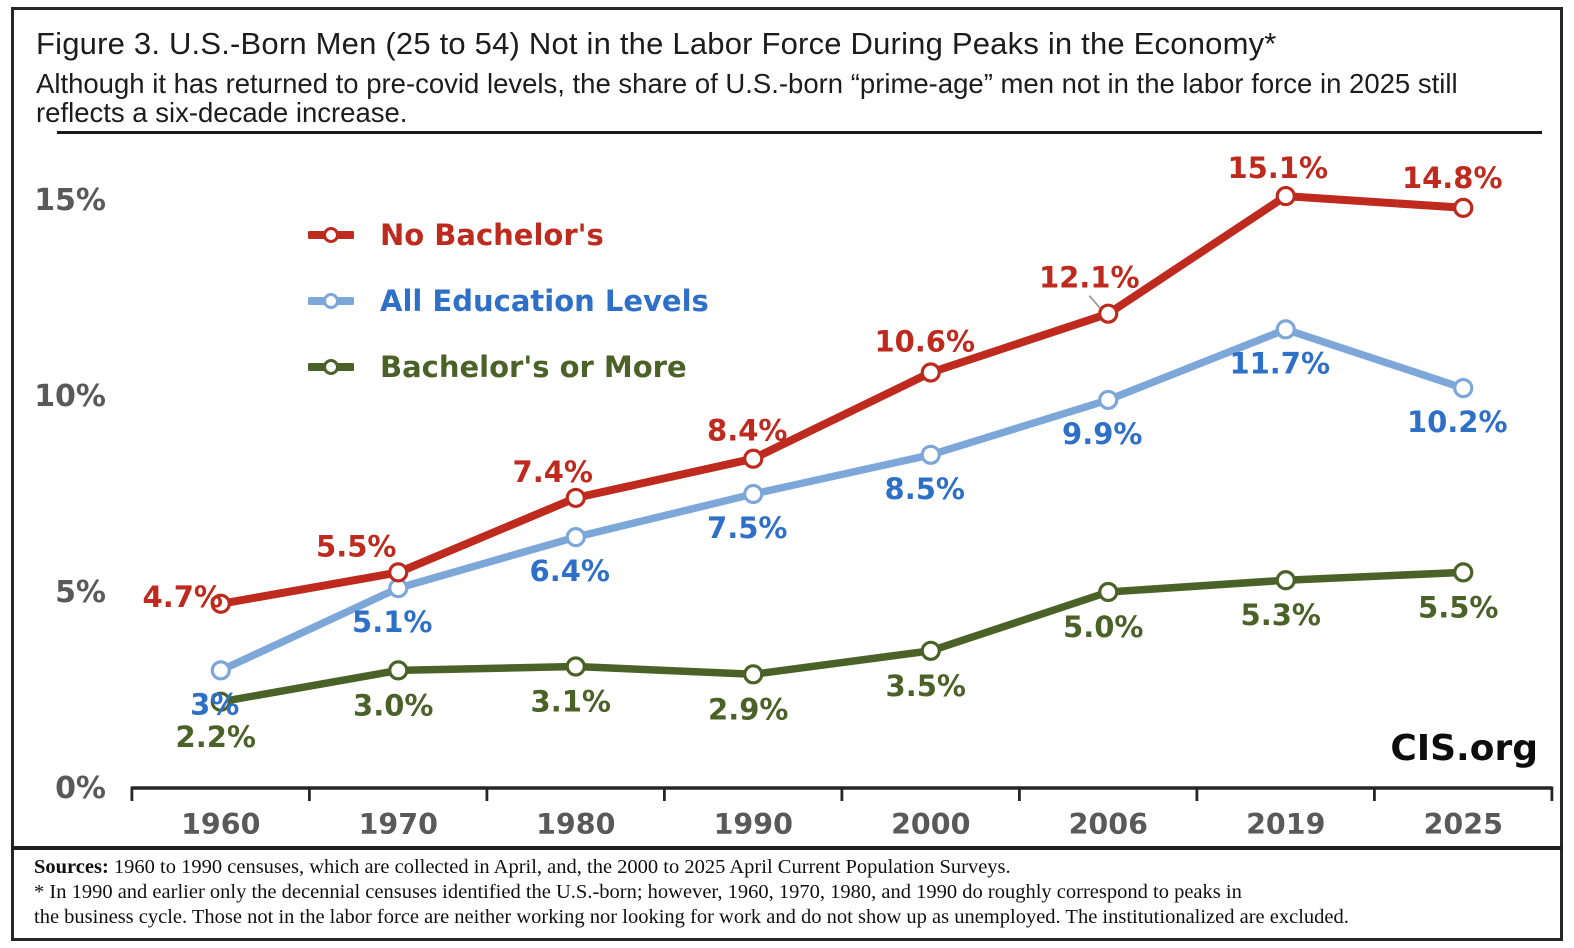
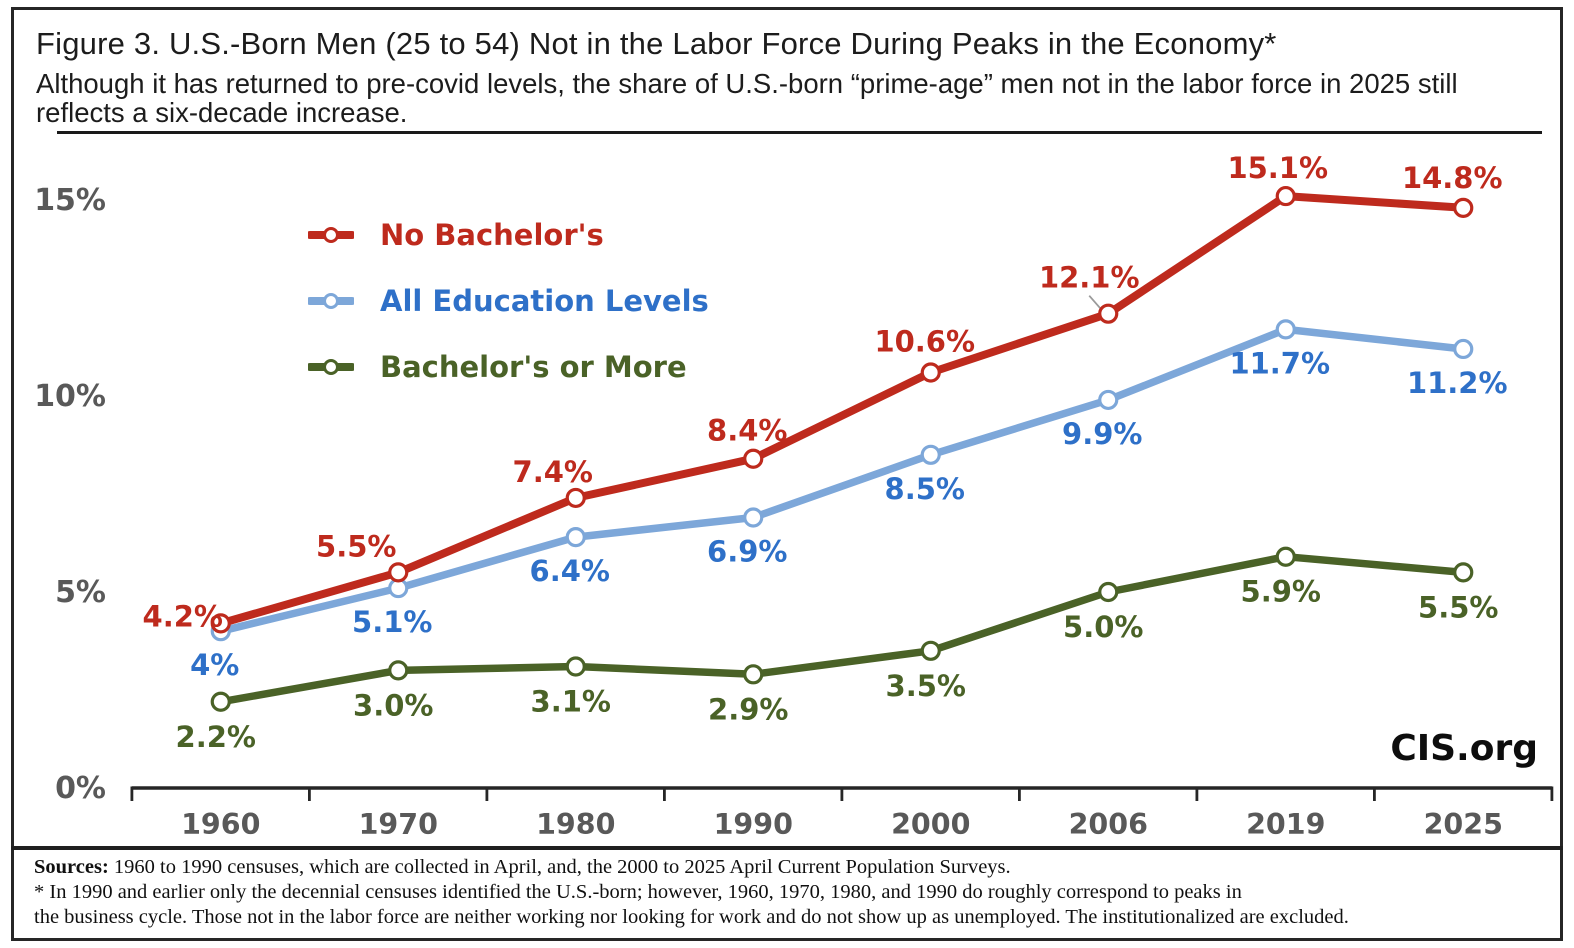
No Bachelor's/1960: 4.7% -> 4.2%
All Education Levels/1960: 3% -> 4%
All Education Levels/1990: 7.5% -> 6.9%
Bachelor's or More/2019: 5.3% -> 5.9%
All Education Levels/2025: 10.2% -> 11.2%
